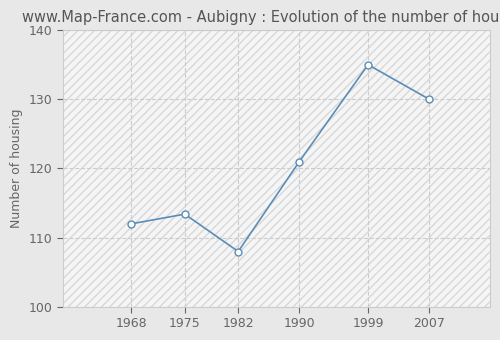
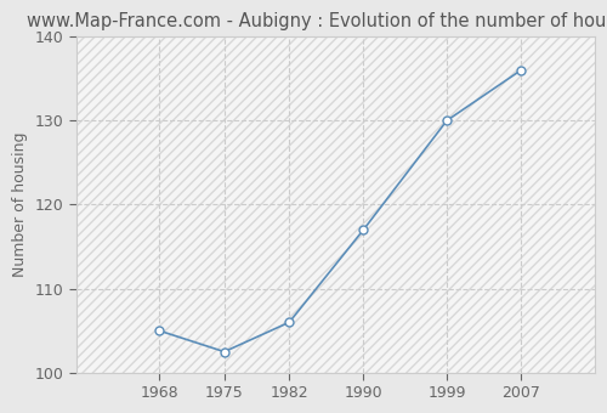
1968: 112.0 -> 105.0
1975: 113.4 -> 102.5
1982: 108.0 -> 106.0
1990: 121.0 -> 117.0
1999: 135.0 -> 130.0
2007: 130.0 -> 136.0
